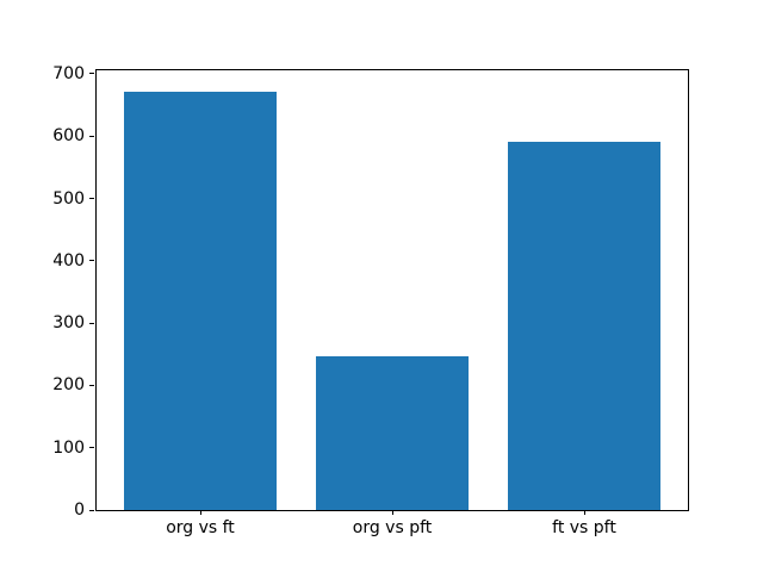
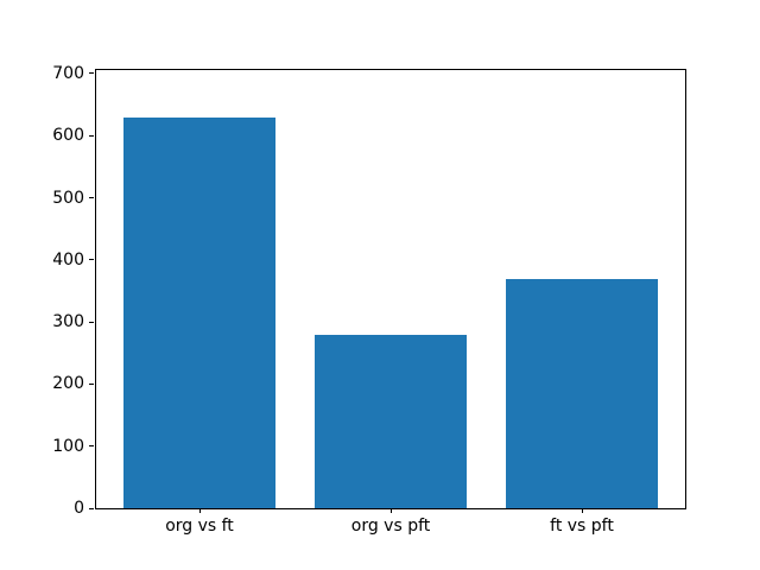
org vs ft: 670 -> 630
org vs pft: 250 -> 280
ft vs pft: 590 -> 370
